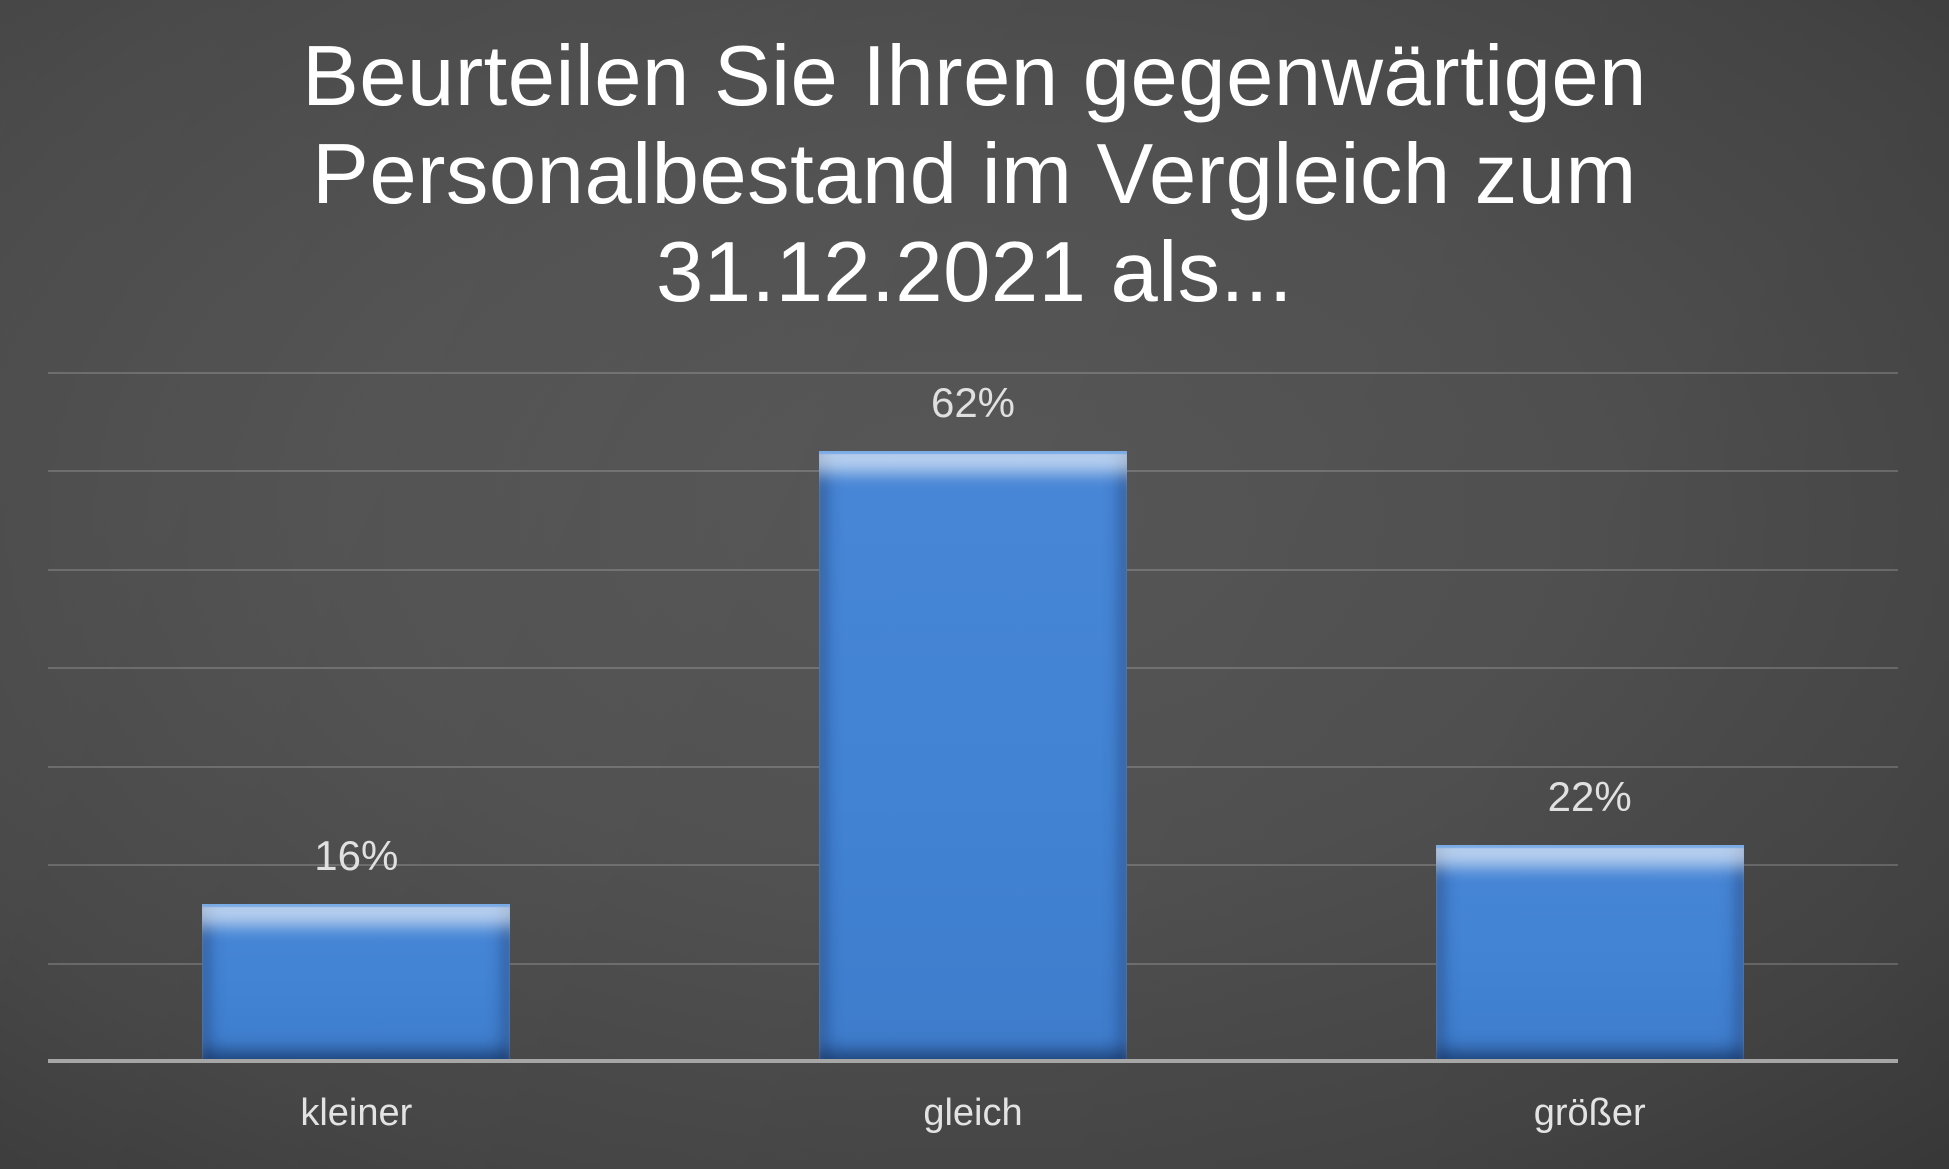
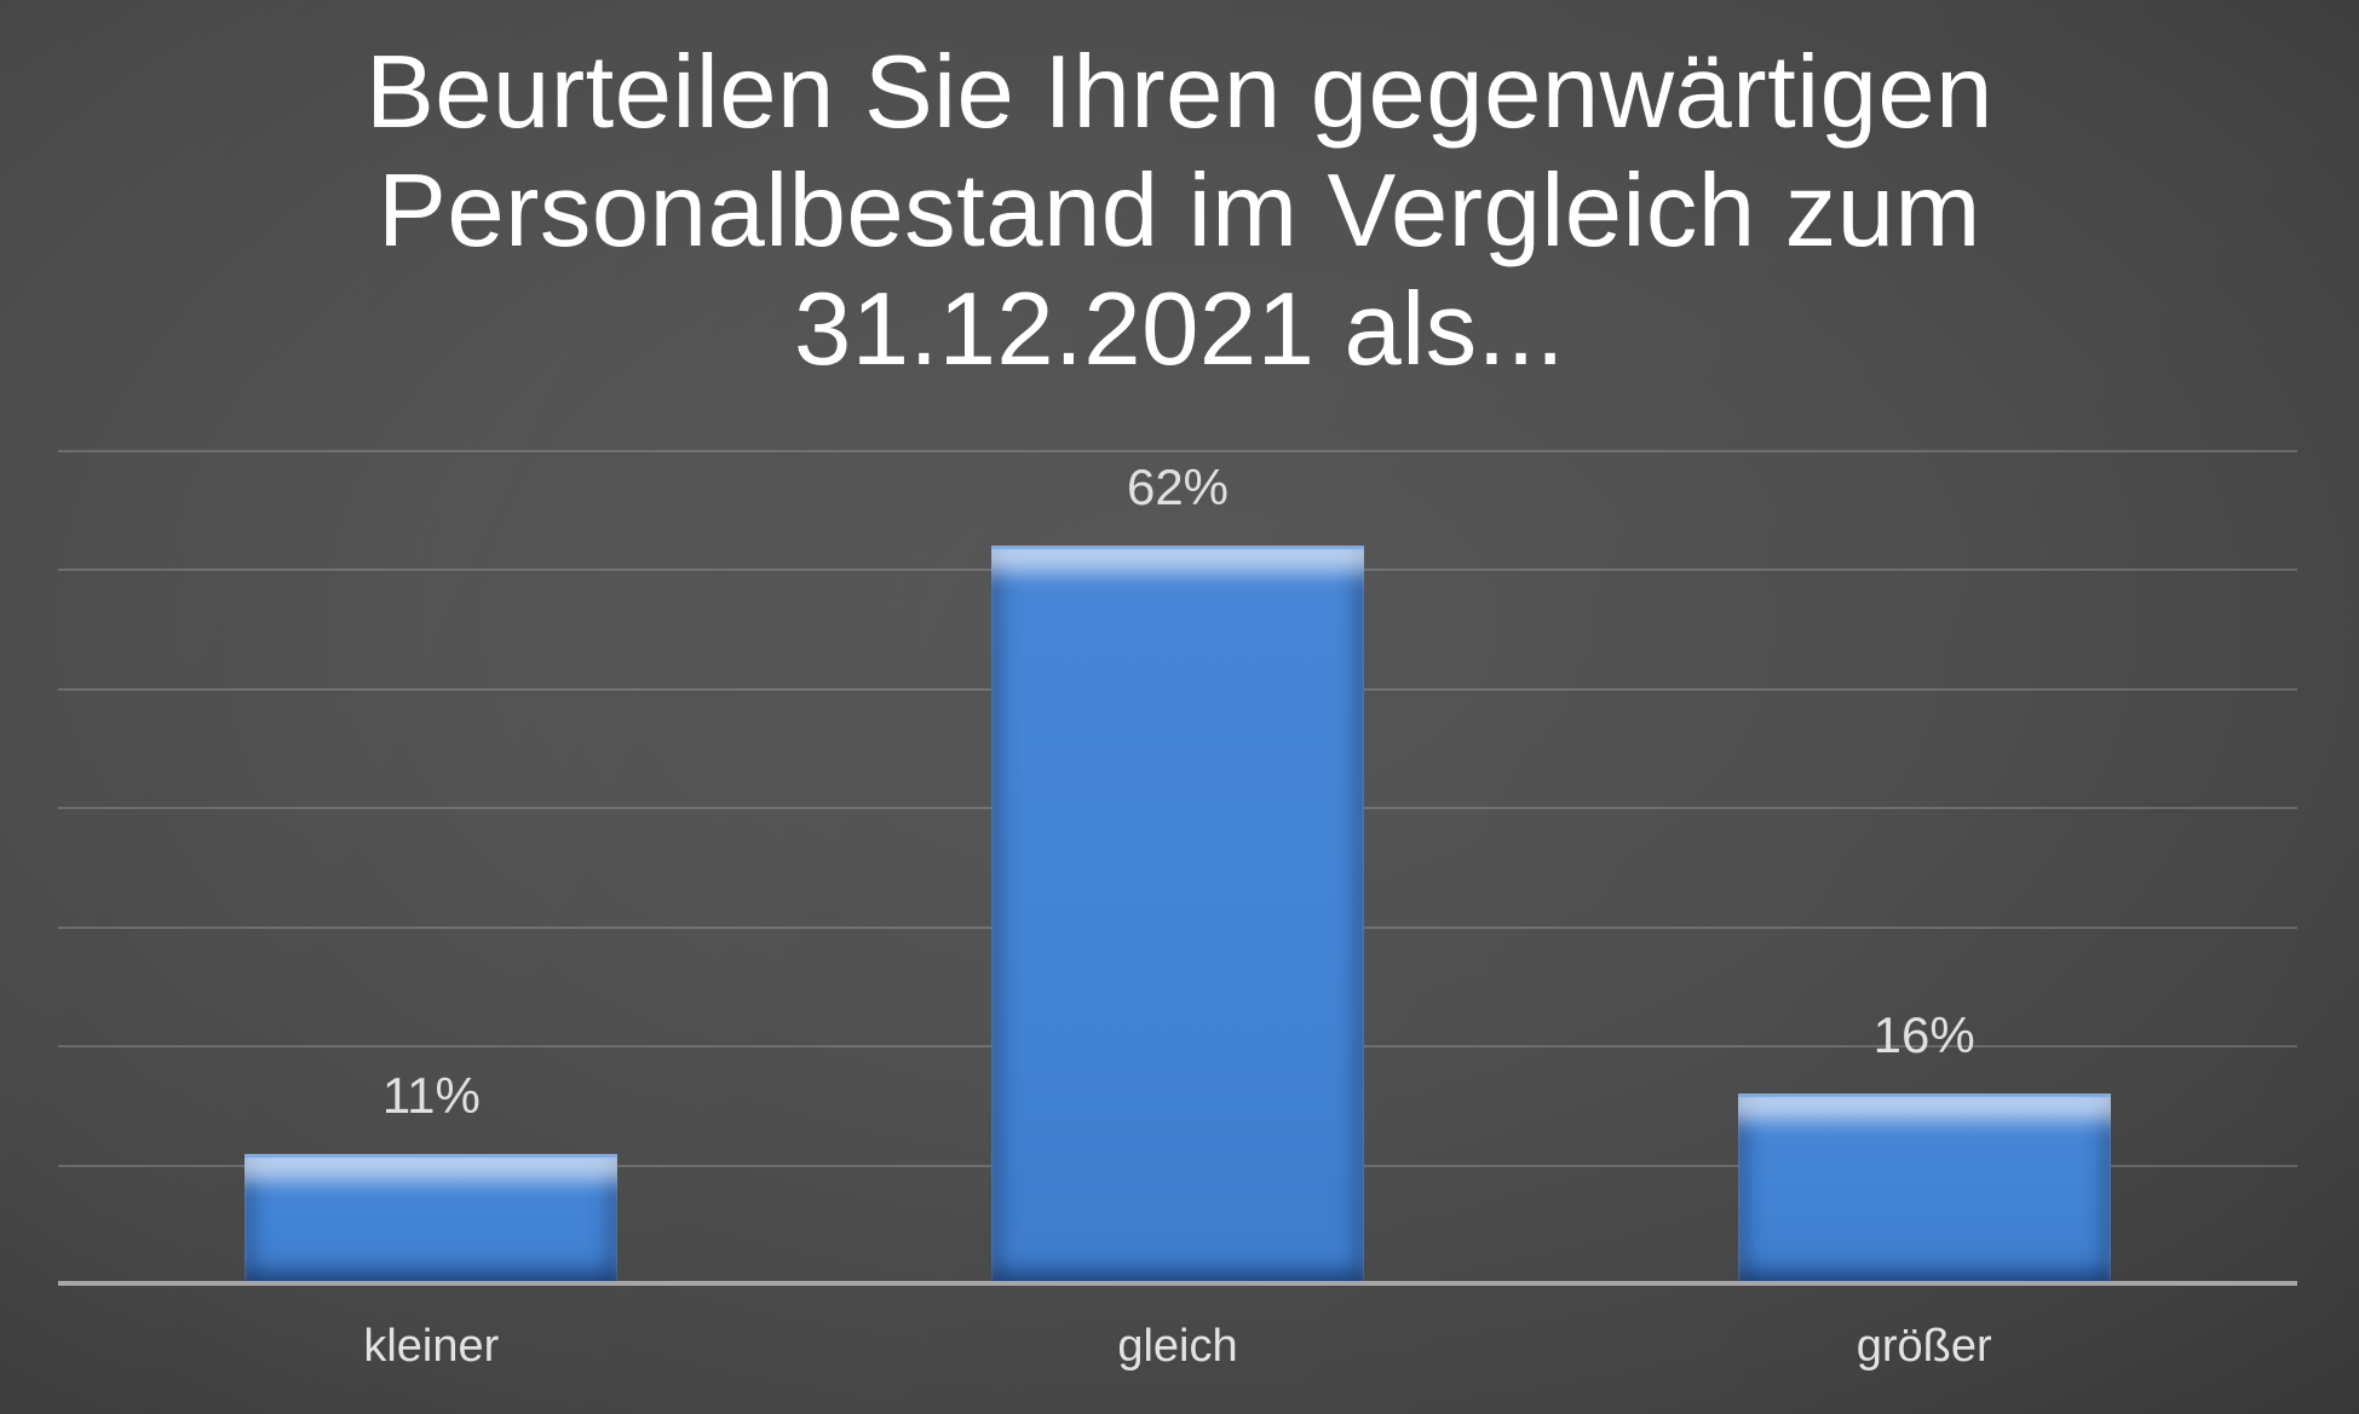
kleiner: 16% -> 11%
größer: 22% -> 16%
